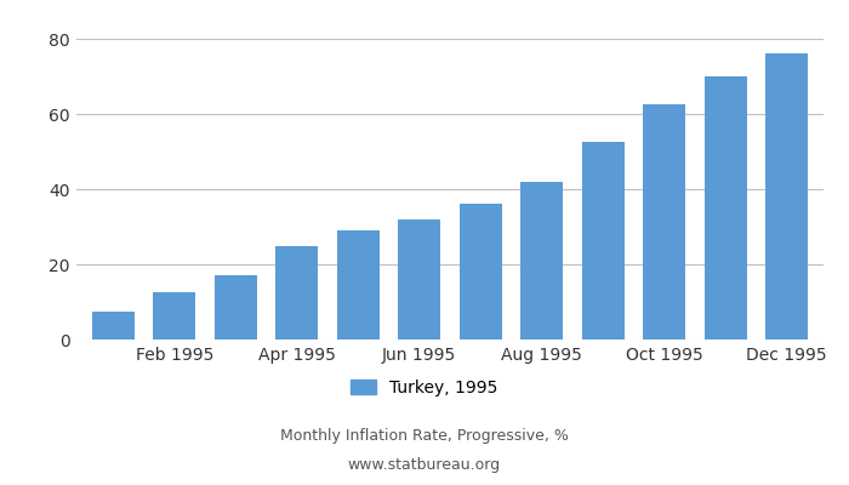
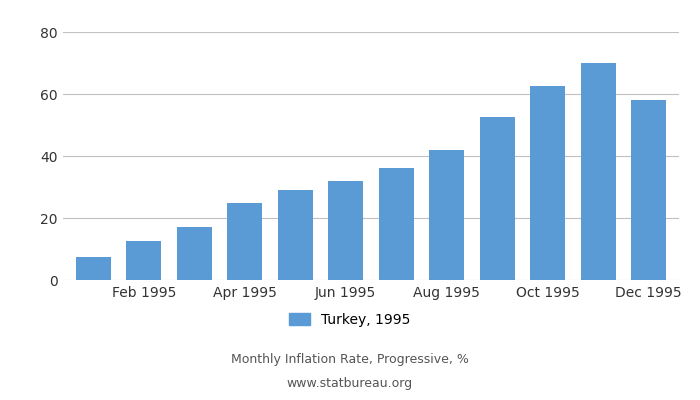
Dec 1995: 76.0 -> 58.0
